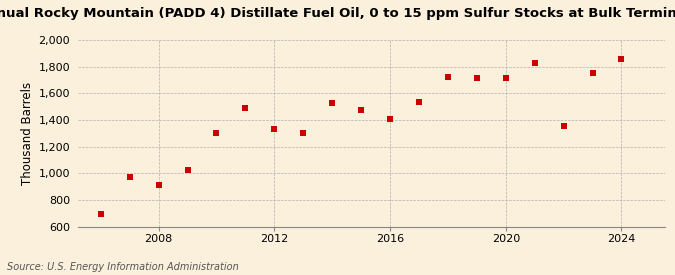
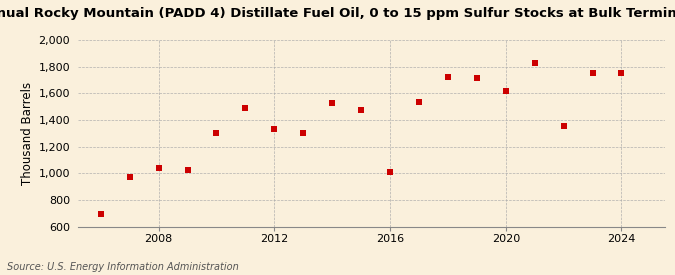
2008: 920 -> 1,040
2016: 1,410 -> 1,010
2020: 1,720 -> 1,620
2024: 1,860 -> 1,750
